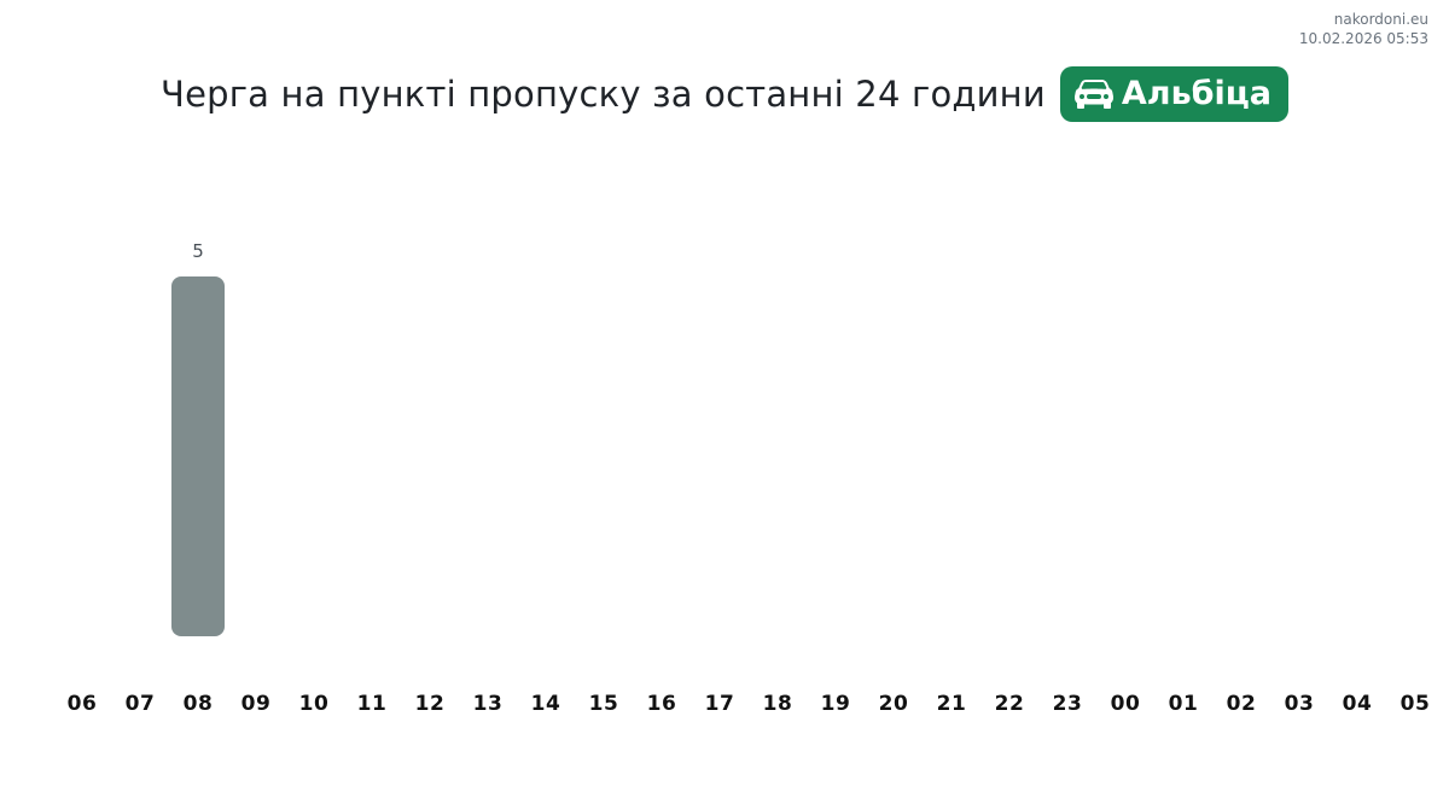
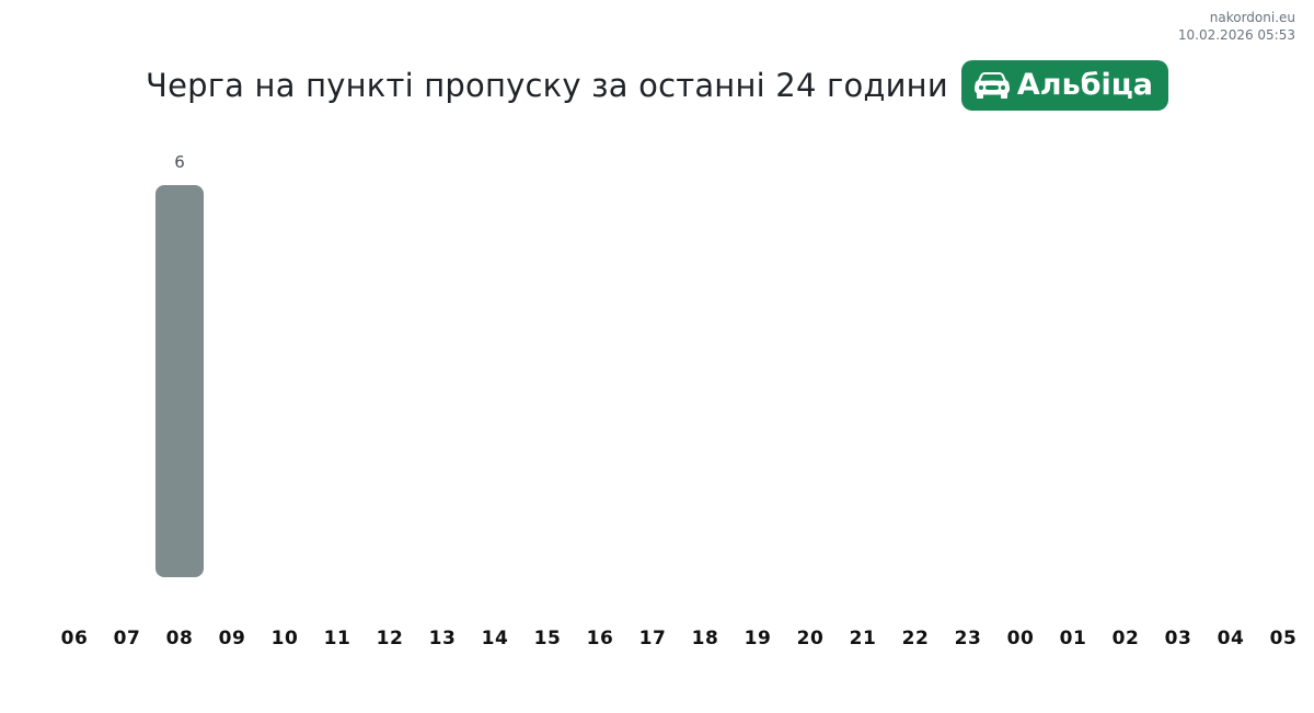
08: 5 -> 6
